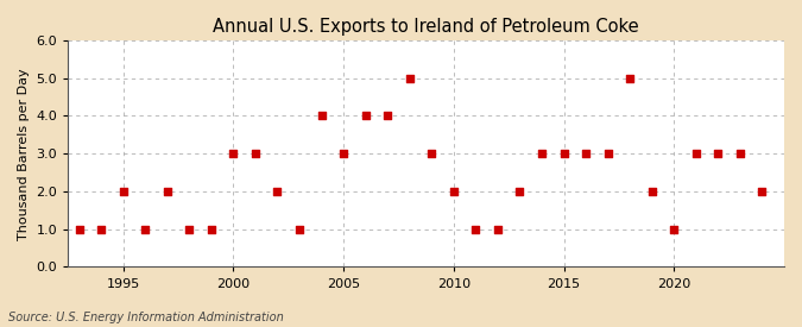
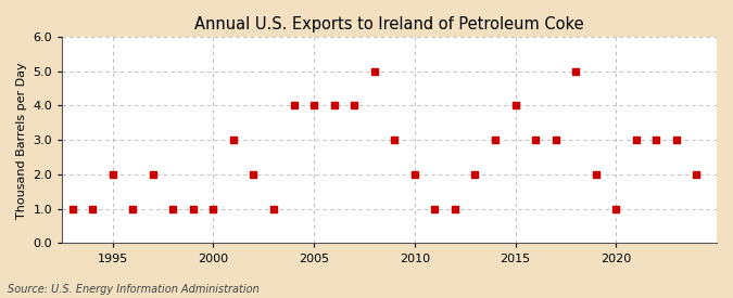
2000: 3 -> 1
2005: 3 -> 4
2015: 3 -> 4
